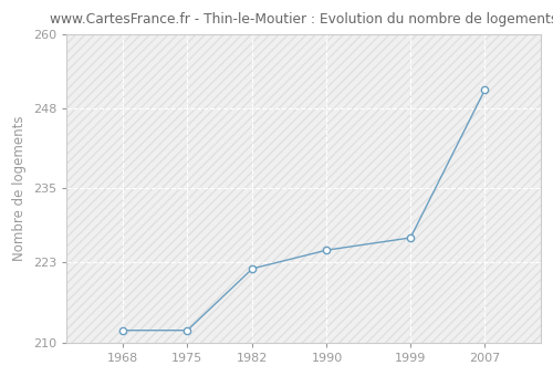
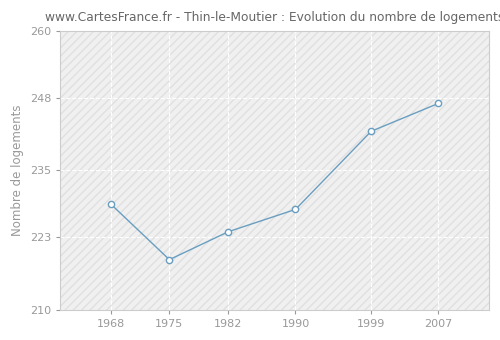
1968: 212 -> 229
1975: 212 -> 219
1982: 222 -> 224
1990: 225 -> 228
1999: 227 -> 242
2007: 251 -> 247
